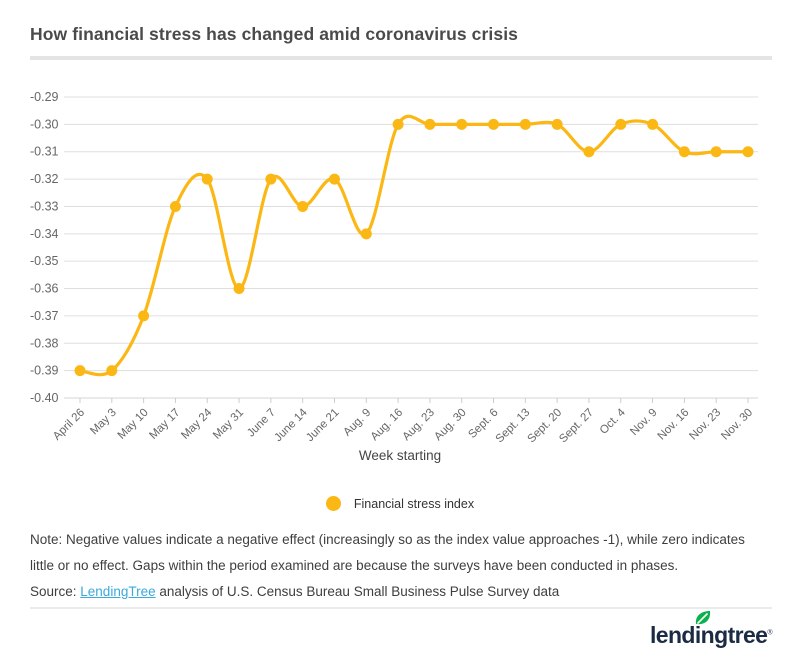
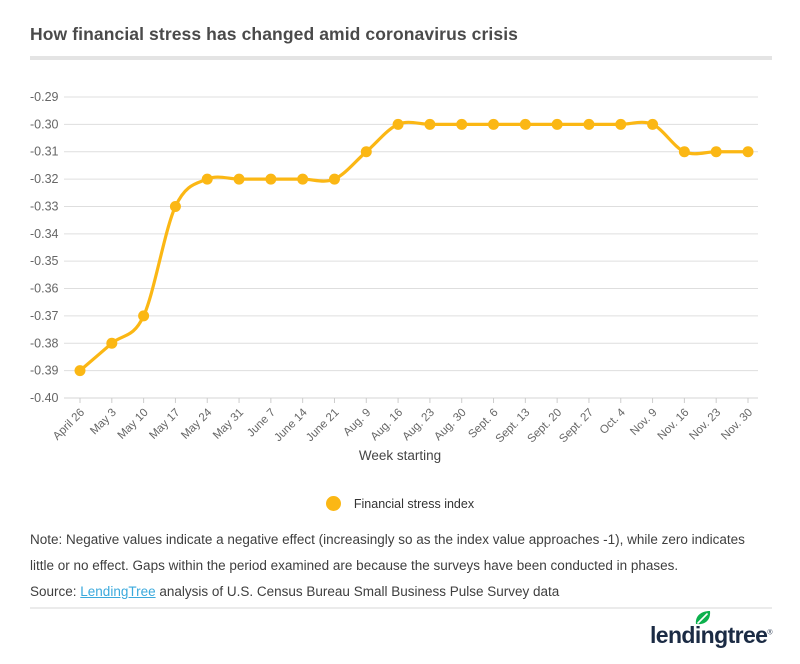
May 3: -0.39 -> -0.38
May 31: -0.36 -> -0.32
June 14: -0.33 -> -0.32
Aug. 9: -0.34 -> -0.31
Sept. 27: -0.31 -> -0.30
